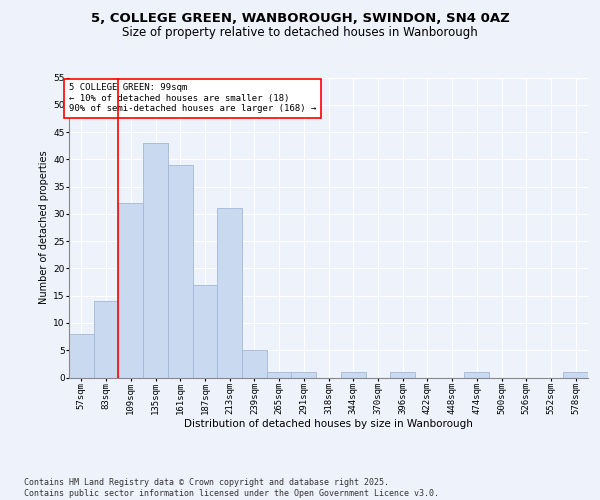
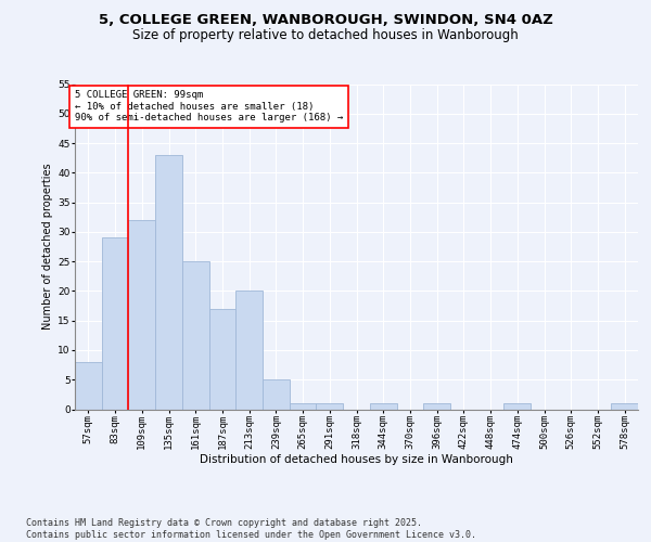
83sqm: 14 -> 29
161sqm: 39 -> 25
213sqm: 31 -> 20
